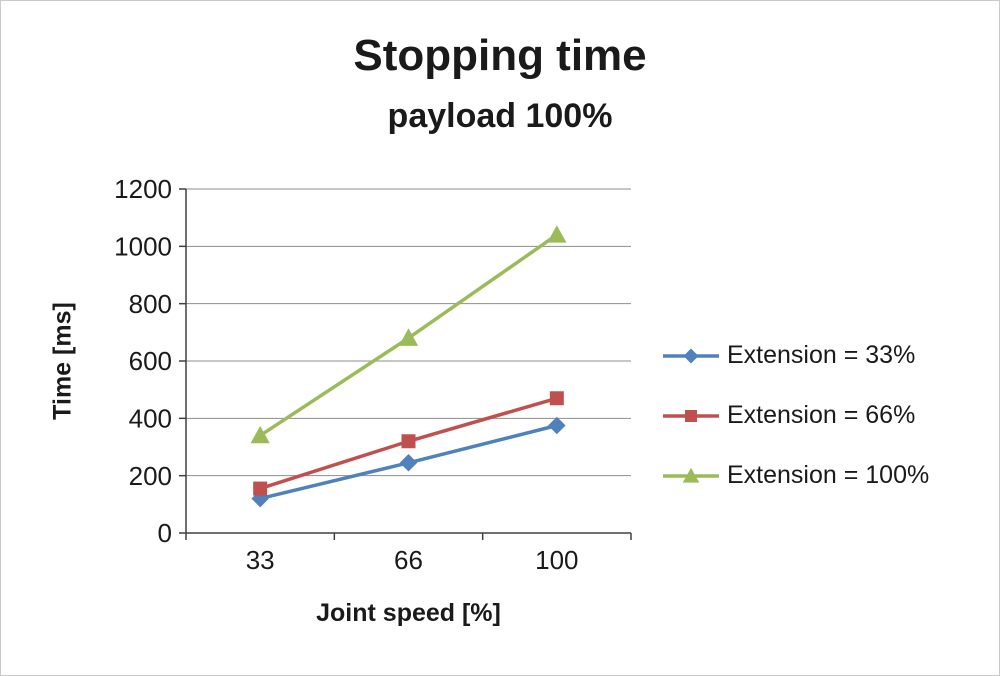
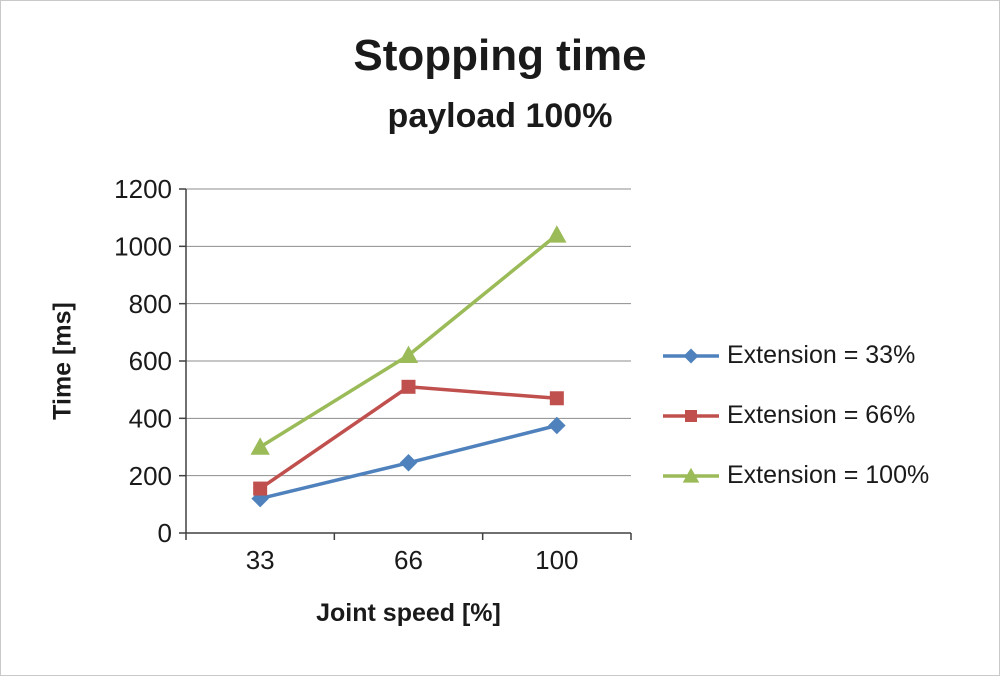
Extension = 100%/33: 340 -> 300
Extension = 66%/66: 320 -> 510
Extension = 100%/66: 680 -> 620
